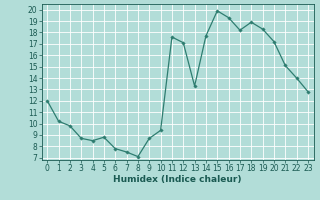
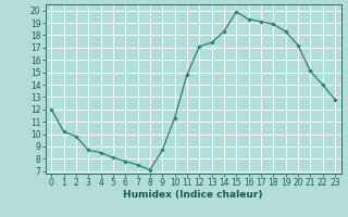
5: 8.8 -> 8.1
10: 9.4 -> 11.3
11: 17.6 -> 14.8
13: 13.3 -> 17.4
14: 17.7 -> 18.3
17: 18.2 -> 19.1
